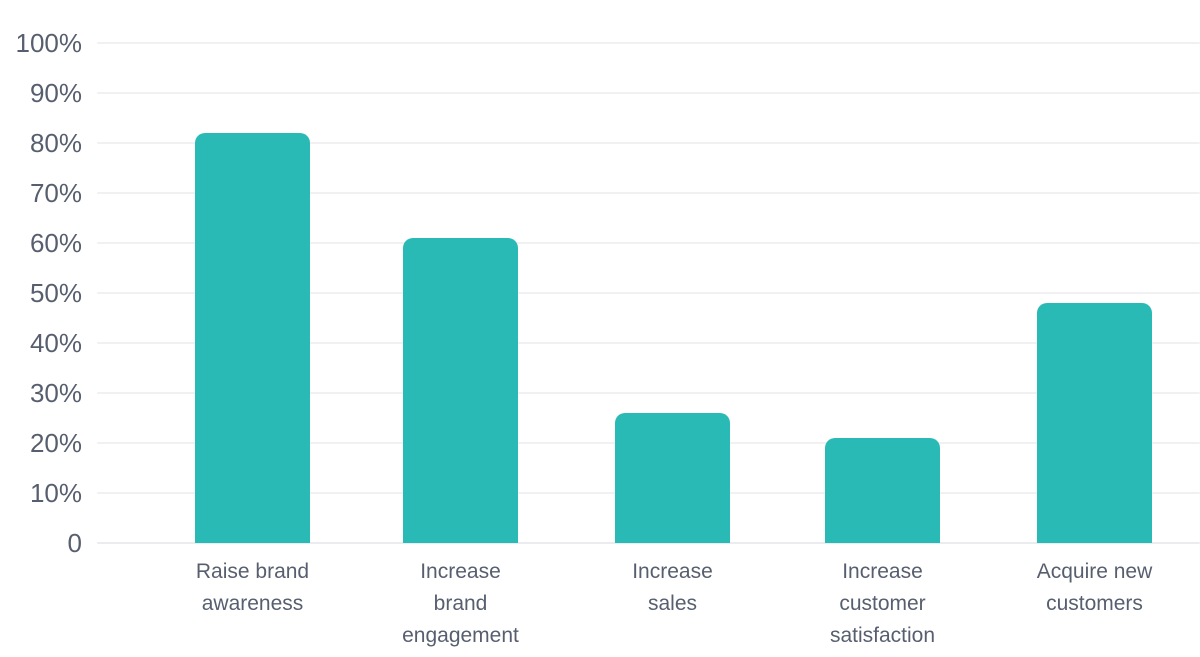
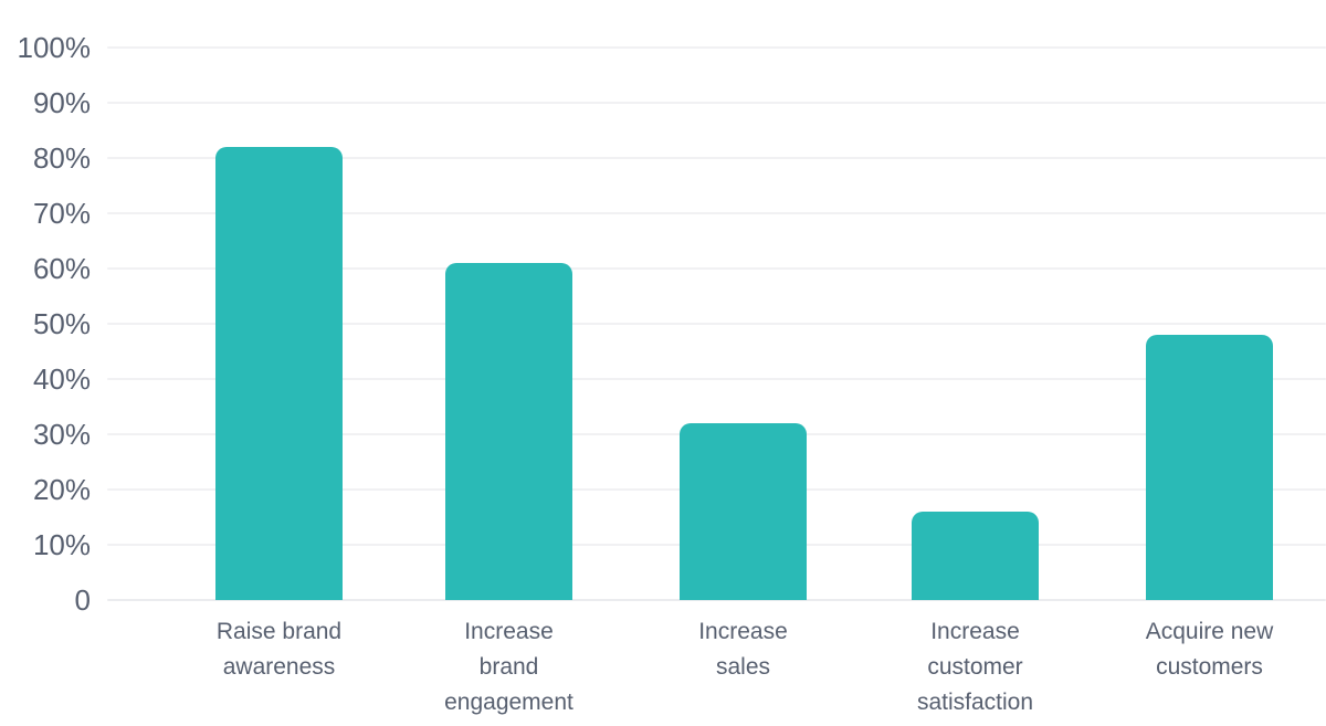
Increase sales: 26% -> 32%
Increase customer satisfaction: 21% -> 16%
